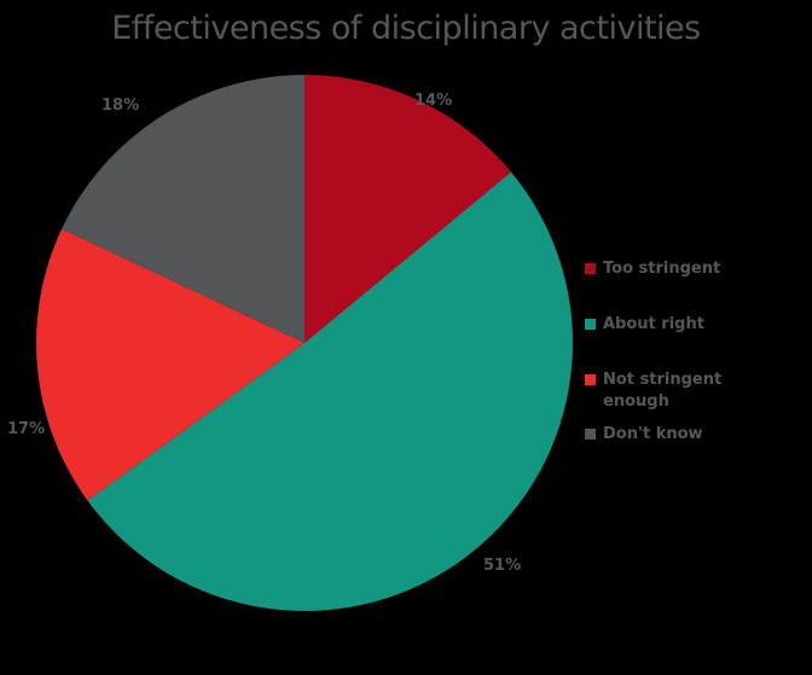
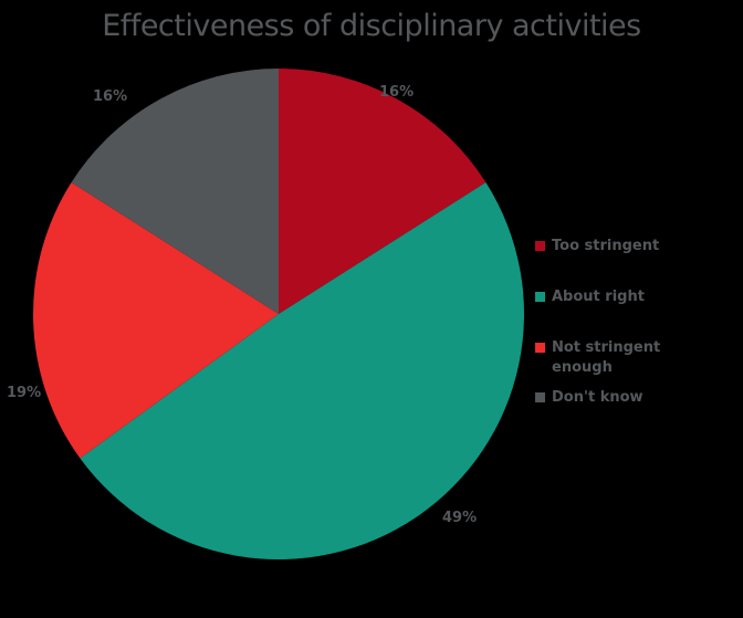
Too stringent: 14% -> 16%
About right: 51% -> 49%
Not stringent enough: 17% -> 19%
Don't know: 18% -> 16%
